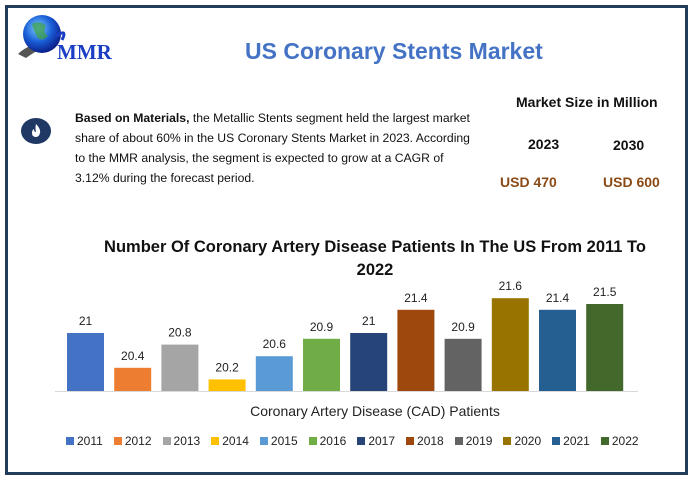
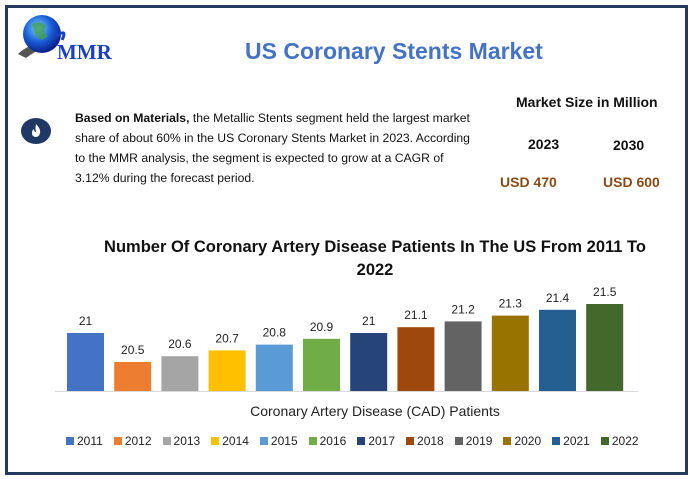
2012: 20.4 -> 20.5
2013: 20.8 -> 20.6
2014: 20.2 -> 20.7
2015: 20.6 -> 20.8
2018: 21.4 -> 21.1
2019: 20.9 -> 21.2
2020: 21.6 -> 21.3
